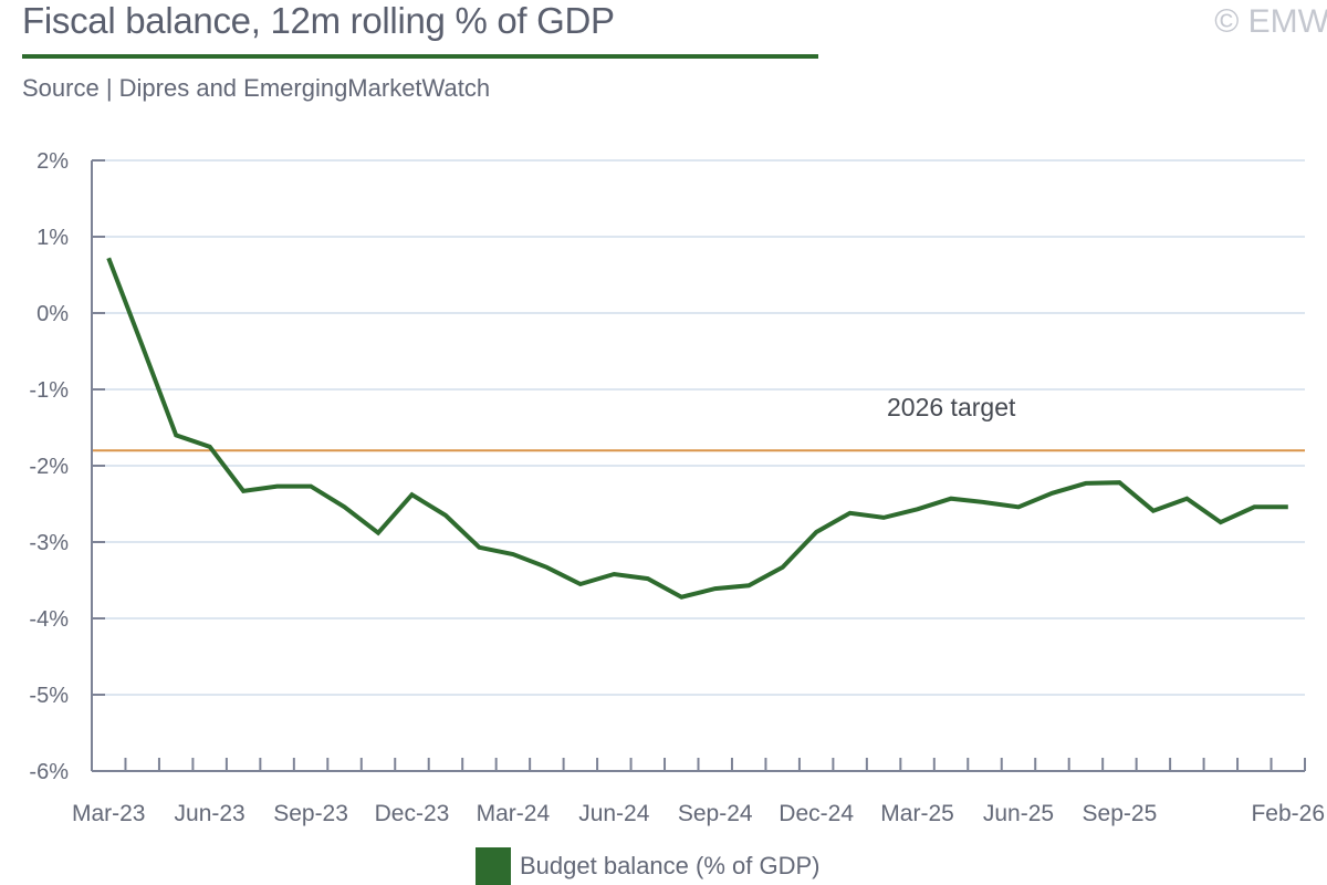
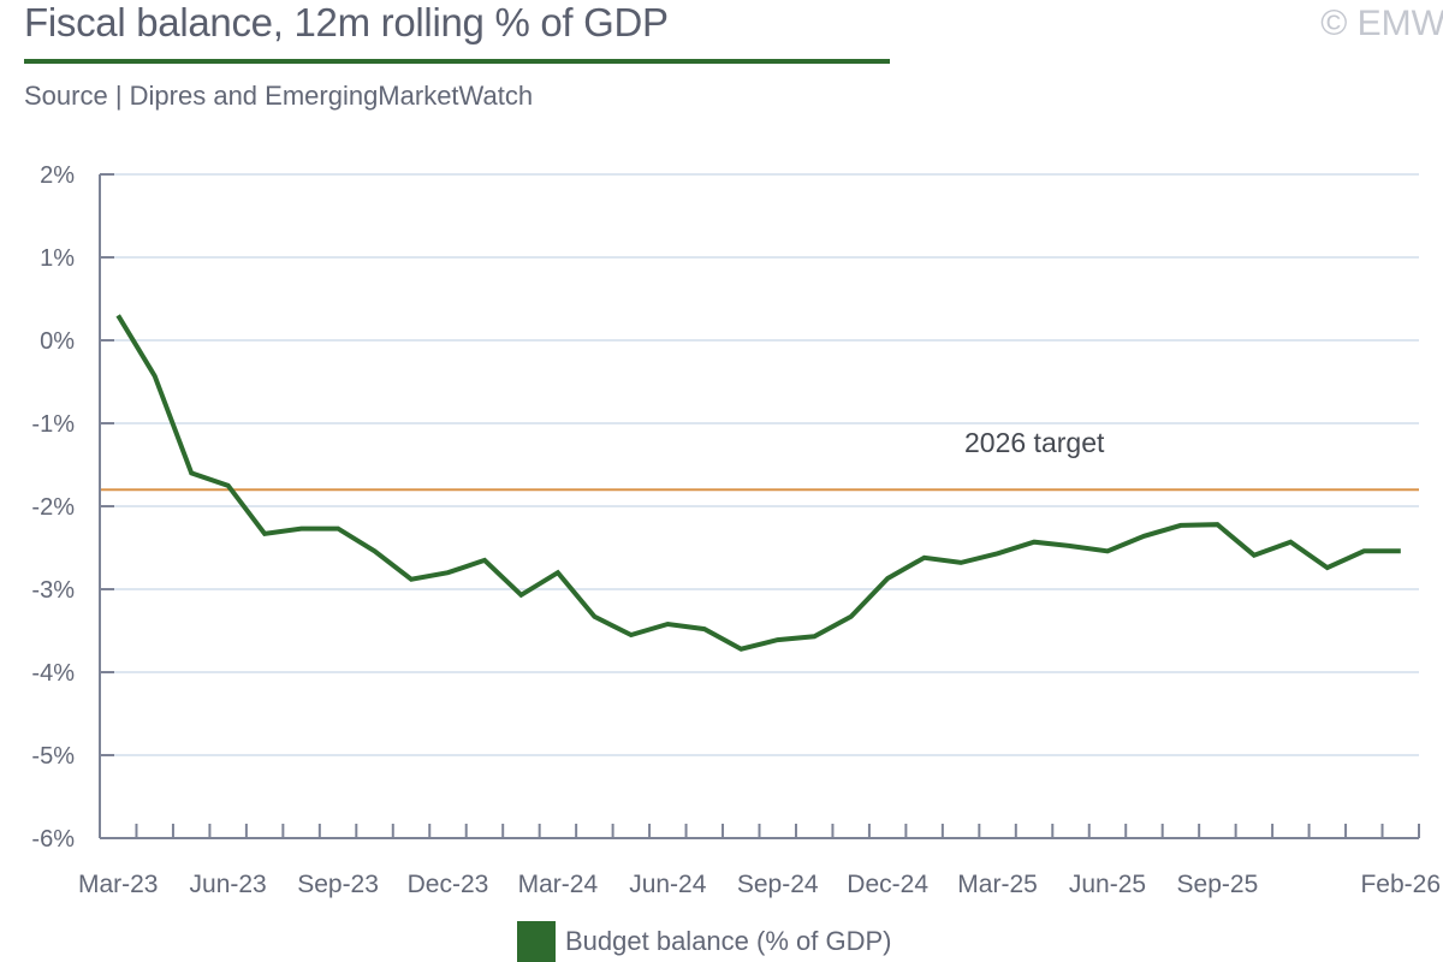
Mar-23: 0.7% -> 0.3%
Dec-23: -2.4% -> -2.8%
Mar-24: -3.2% -> -2.8%
